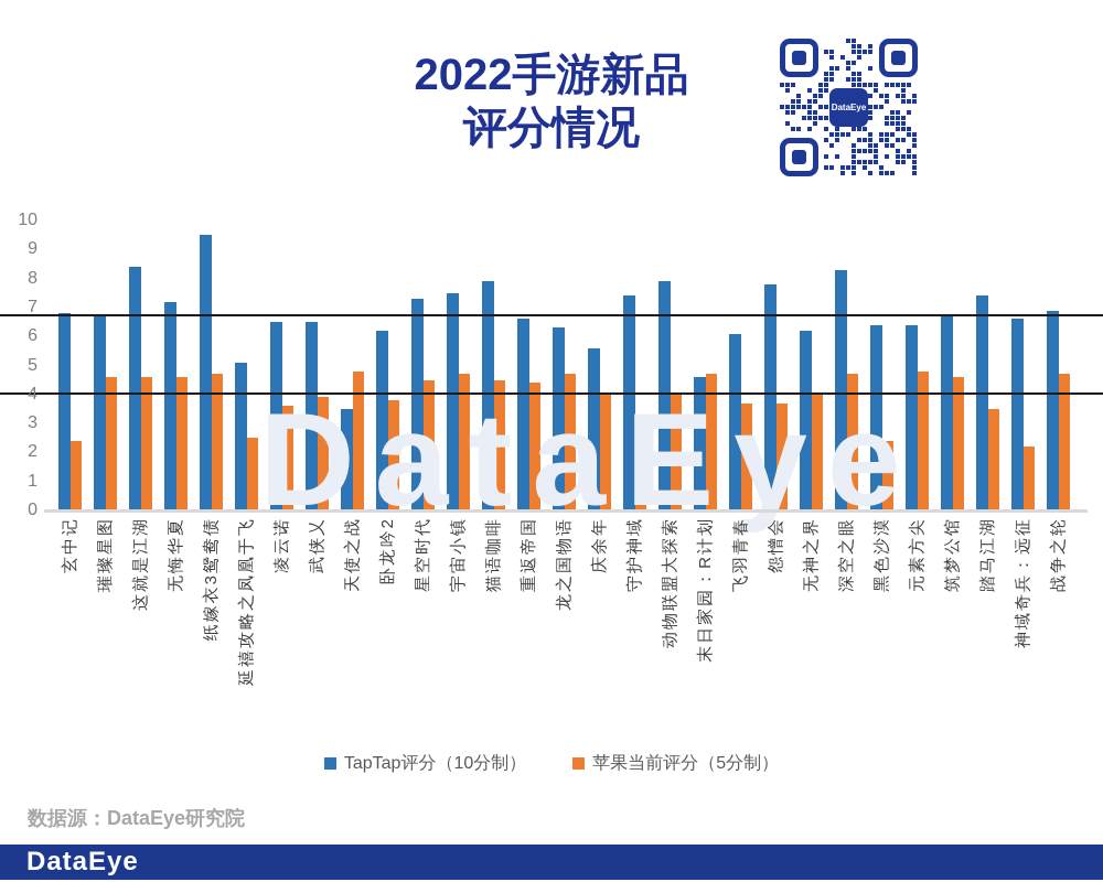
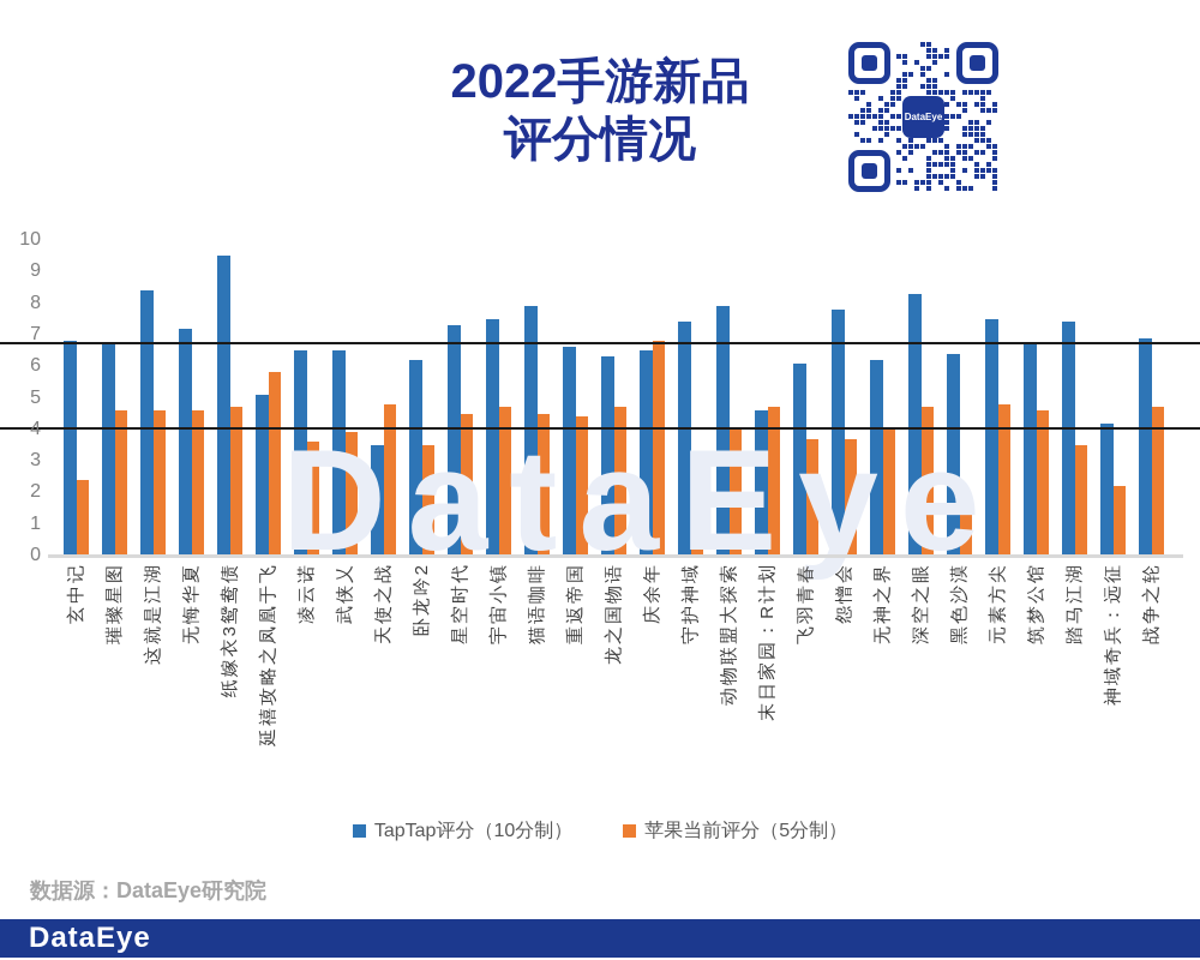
苹果当前评分（5分制）/延禧攻略之凤凰于飞: 2.5 -> 5.8
苹果当前评分（5分制）/卧龙吟2: 3.8 -> 3.5
TapTap评分（10分制）/庆余年: 5.6 -> 6.5
苹果当前评分（5分制）/庆余年: 4.0 -> 6.8
苹果当前评分（5分制）/黑色沙漠: 2.4 -> 1.5
TapTap评分（10分制）/元素方尖: 6.4 -> 7.5
TapTap评分（10分制）/神域奇兵：远征: 6.6 -> 4.2
